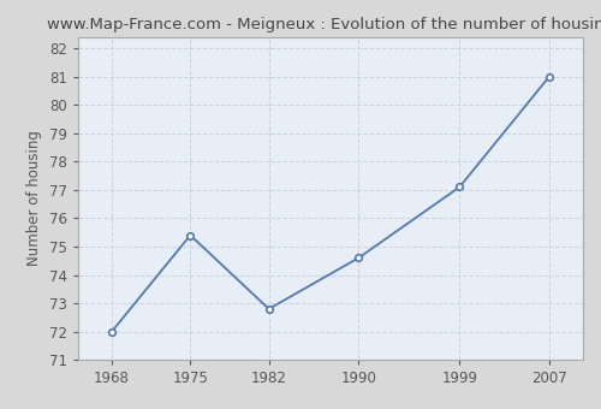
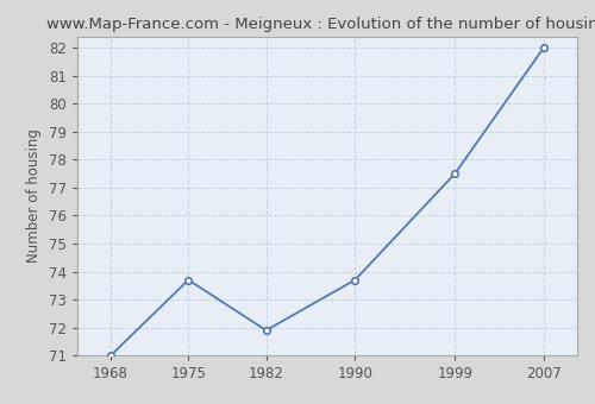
1968: 72.0 -> 71.0
1975: 75.4 -> 73.7
1982: 72.8 -> 71.9
1990: 74.6 -> 73.7
1999: 77.1 -> 77.5
2007: 81.0 -> 82.0
